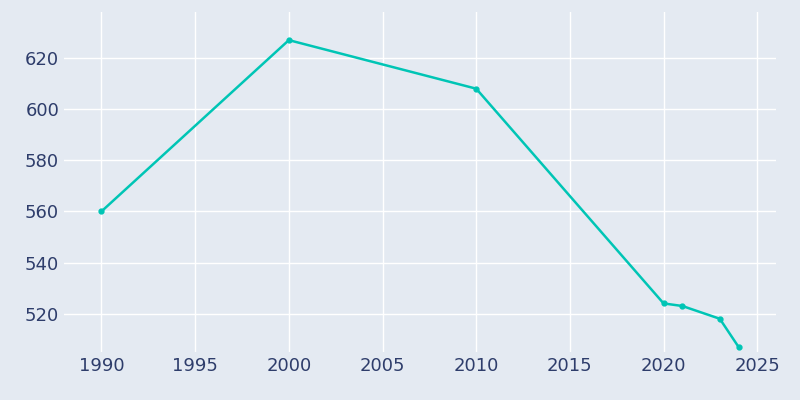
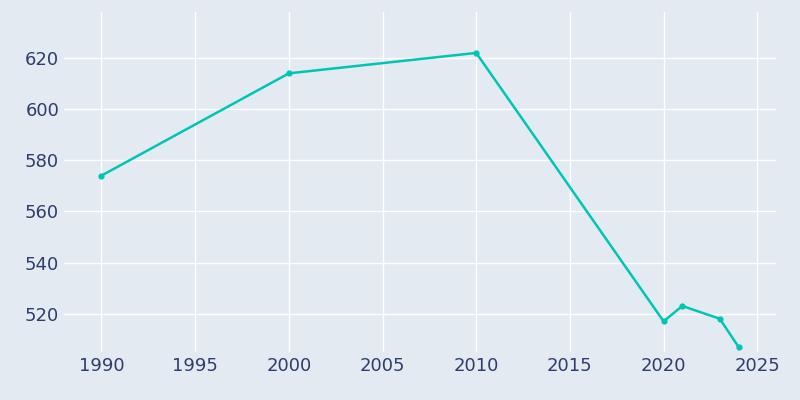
1990: 560 -> 574
2000: 627 -> 614
2010: 608 -> 622
2020: 524 -> 517
